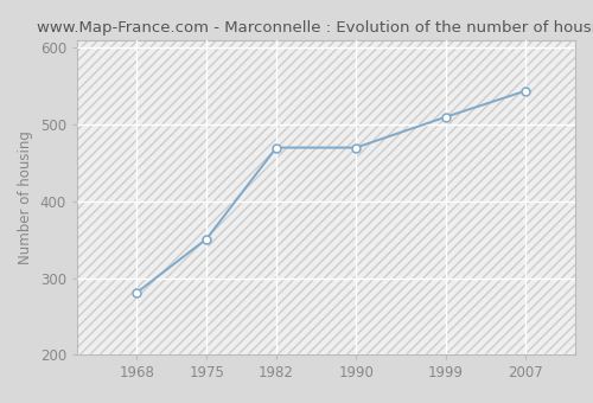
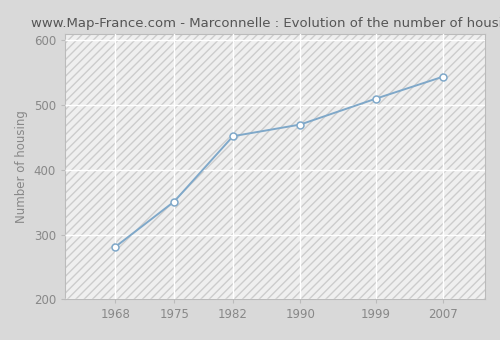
1982: 470 -> 452
